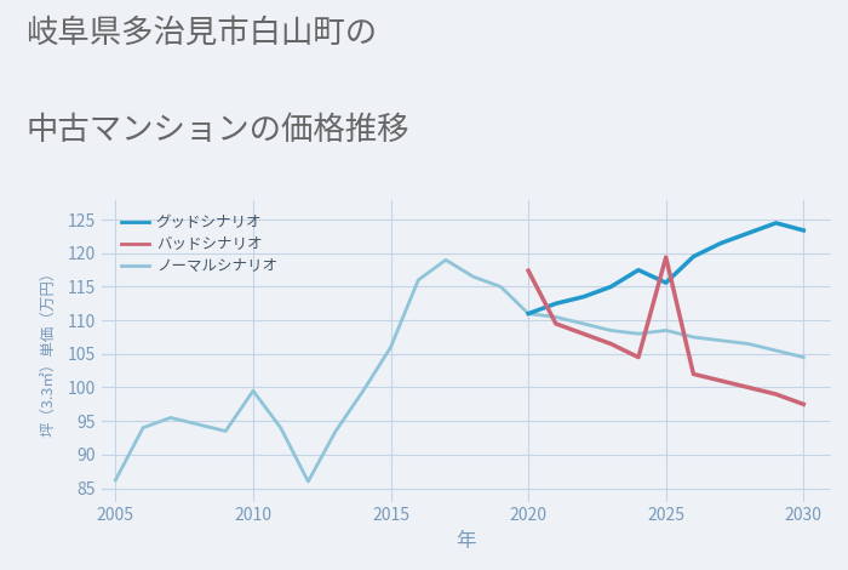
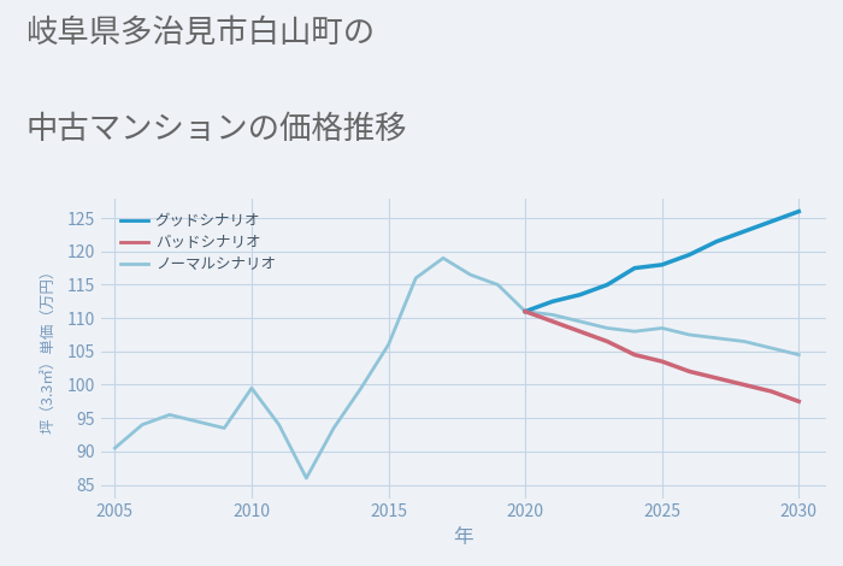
ノーマルシナリオ/2005: 86.2 -> 90.5
バッドシナリオ/2020: 117.4 -> 111.0
グッドシナリオ/2025: 115.6 -> 118.0
バッドシナリオ/2025: 119.4 -> 103.5
グッドシナリオ/2030: 123.4 -> 126.0
